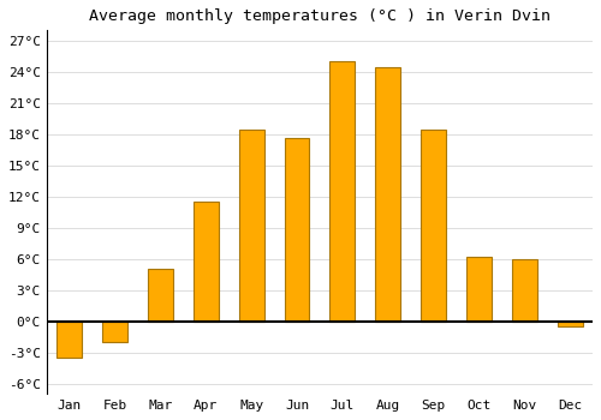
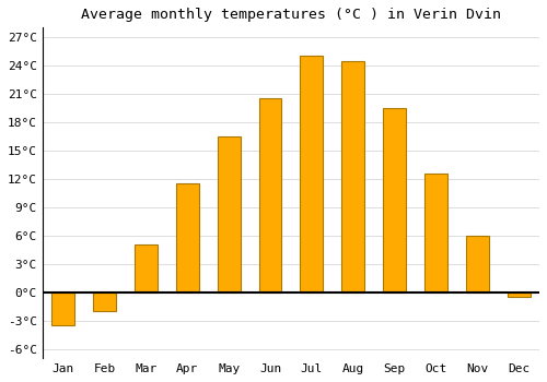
May: 18.4°C -> 16.5°C
Jun: 17.6°C -> 20.5°C
Sep: 18.4°C -> 19.5°C
Oct: 6.2°C -> 12.5°C
